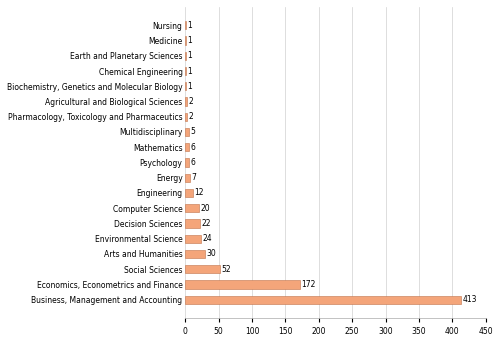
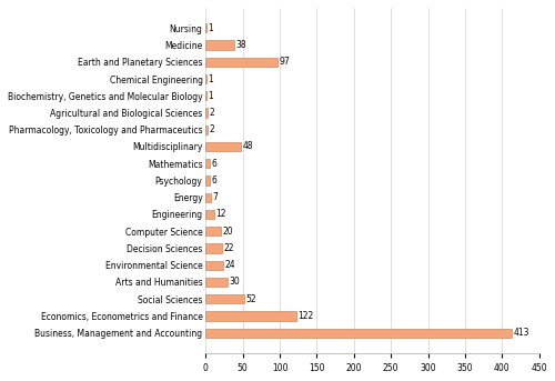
Medicine: 1 -> 38
Earth and Planetary Sciences: 1 -> 97
Multidisciplinary: 5 -> 48
Economics, Econometrics and Finance: 172 -> 122
